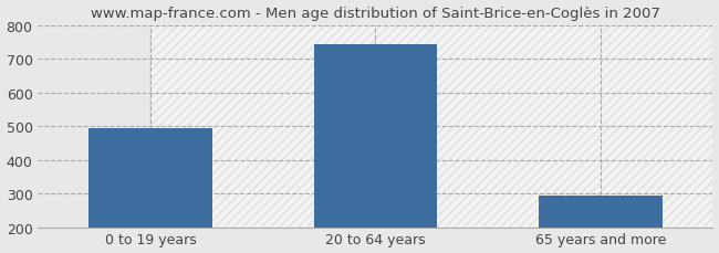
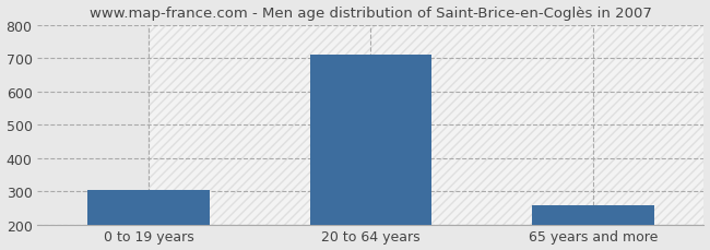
0 to 19 years: 495 -> 305
20 to 64 years: 745 -> 710
65 years and more: 295 -> 258
